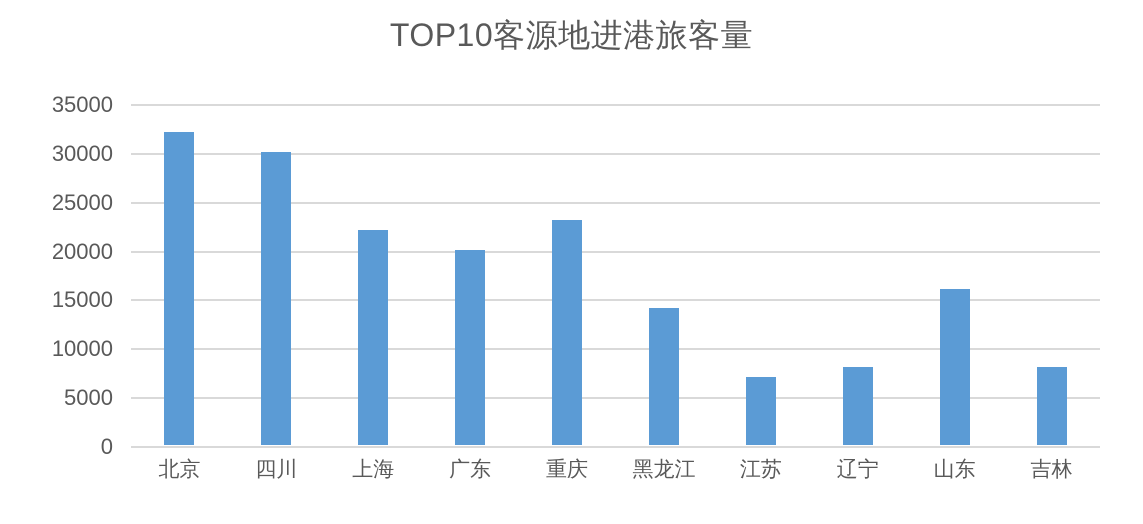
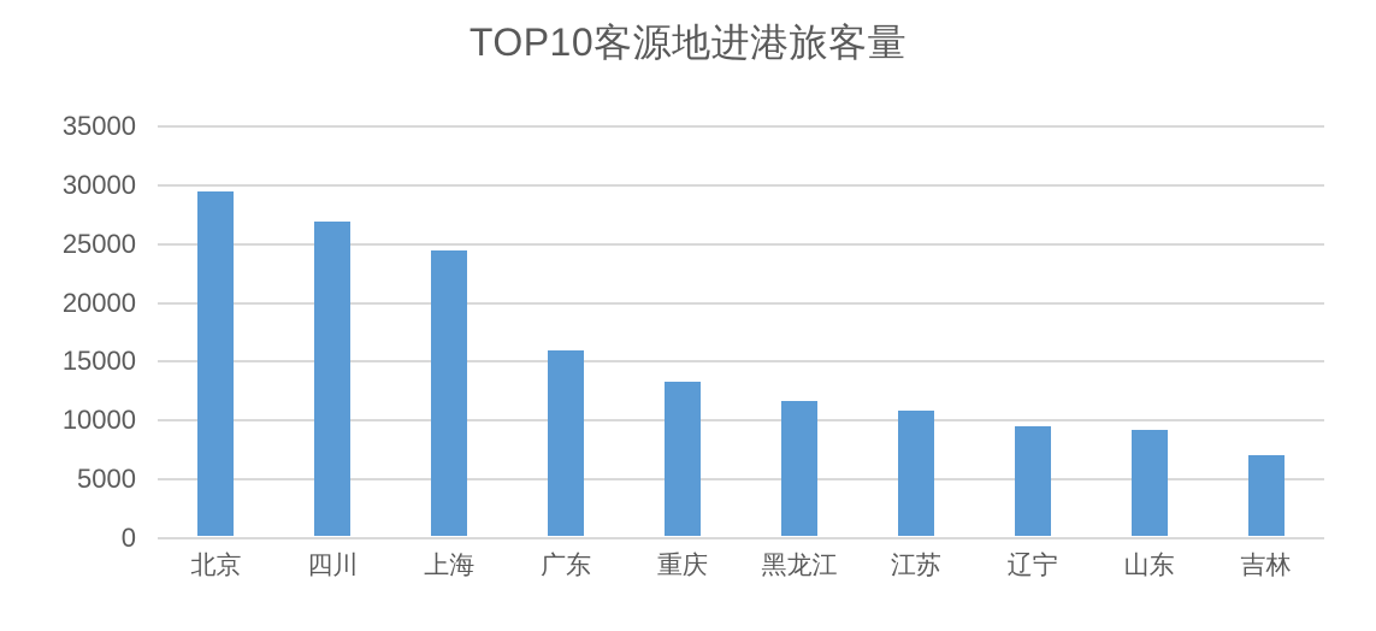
北京: 32000 -> 29000
四川: 30000 -> 27000
上海: 22000 -> 24000
广东: 20000 -> 16000
重庆: 23000 -> 13000
黑龙江: 14000 -> 12000
江苏: 7000 -> 11000
辽宁: 8000 -> 9000
山东: 16000 -> 9000
吉林: 8000 -> 7000
